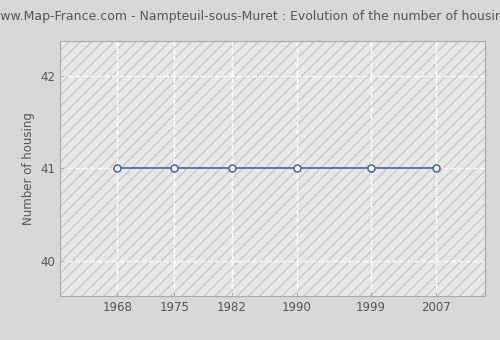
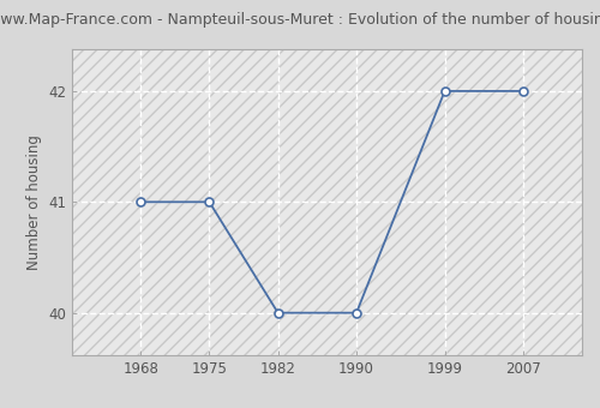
1982: 41 -> 40
1990: 41 -> 40
1999: 41 -> 42
2007: 41 -> 42
